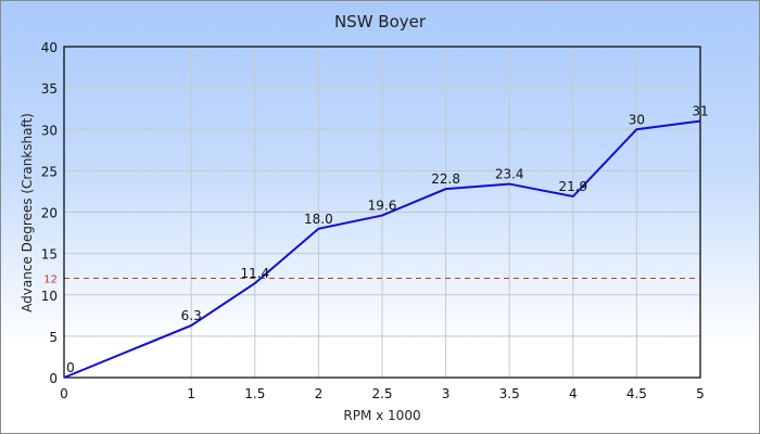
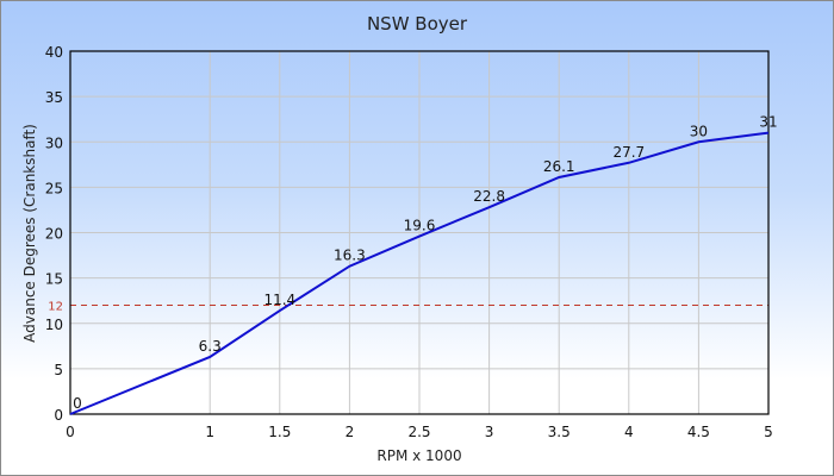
2: 18.0 -> 16.3
3.5: 23.4 -> 26.1
4: 21.9 -> 27.7
